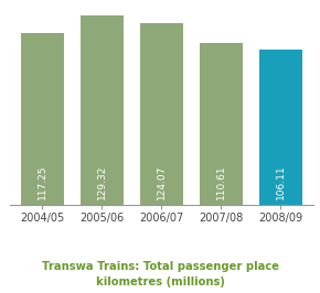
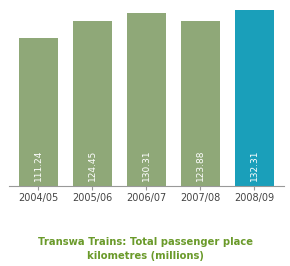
2004/05: 117.25 -> 111.24
2005/06: 129.32 -> 124.45
2006/07: 124.07 -> 130.31
2007/08: 110.61 -> 123.88
2008/09: 106.11 -> 132.31
